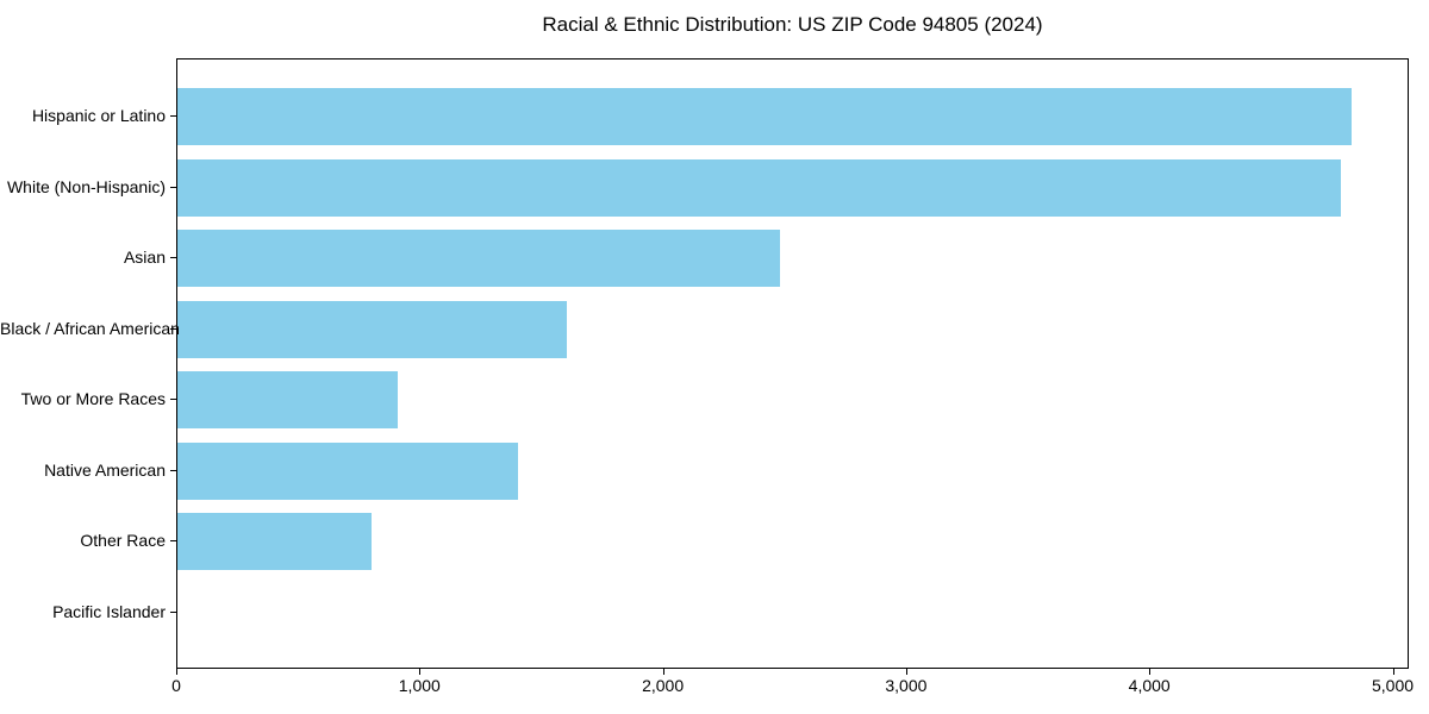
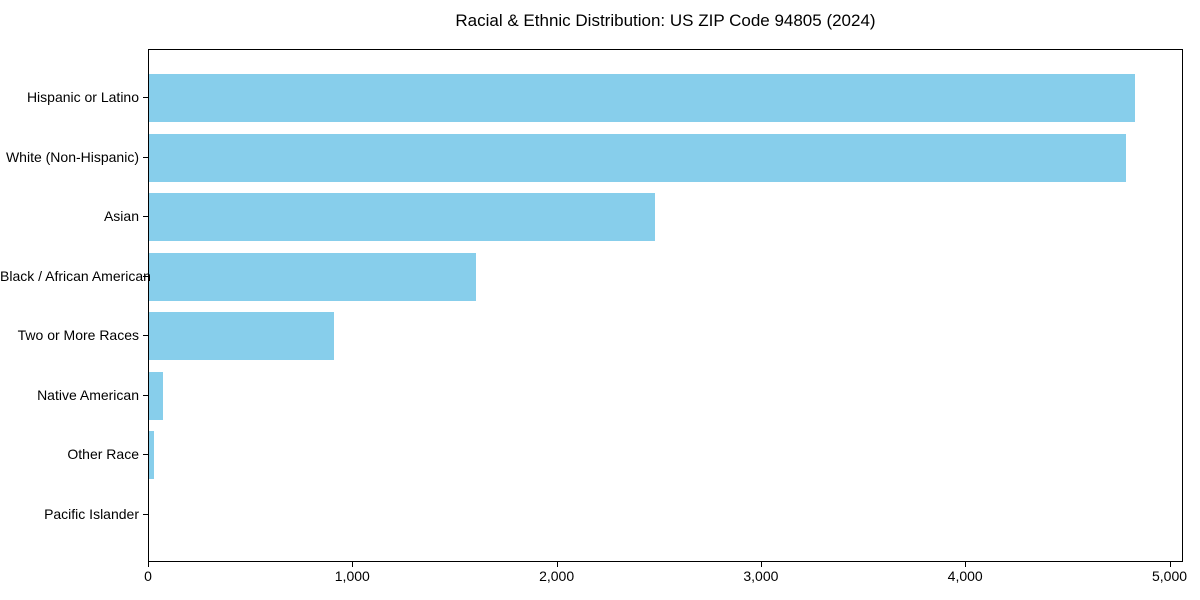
Native American: 1400 -> 70
Other Race: 800 -> 20
